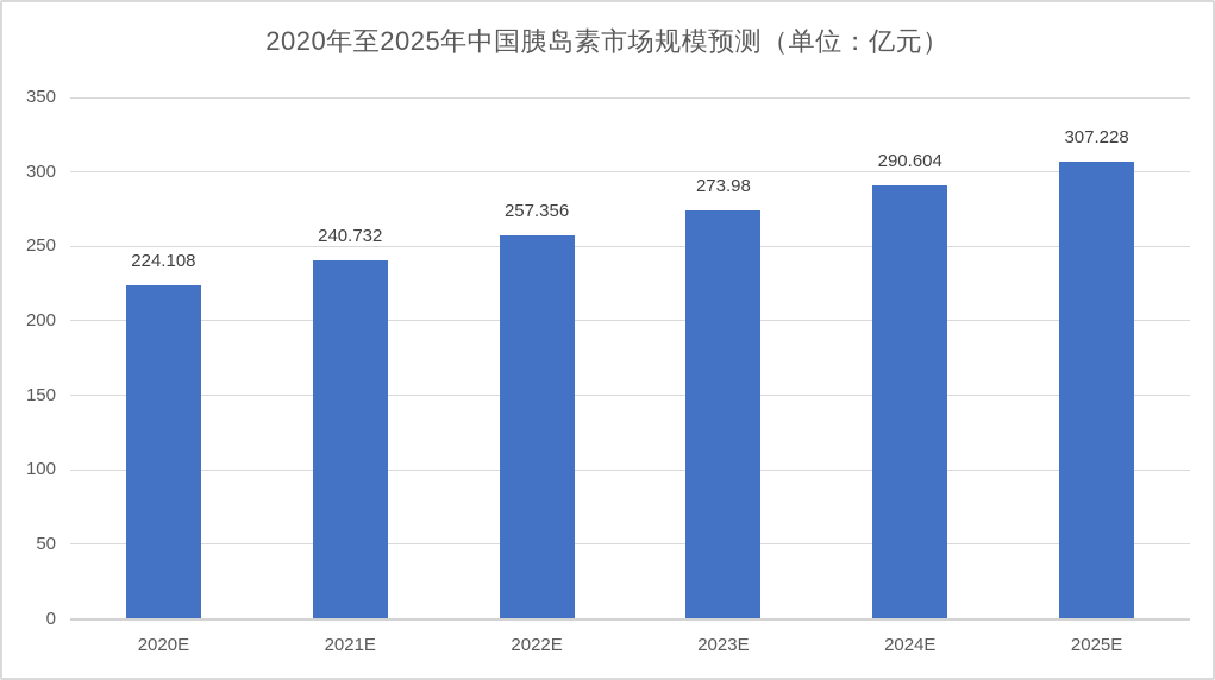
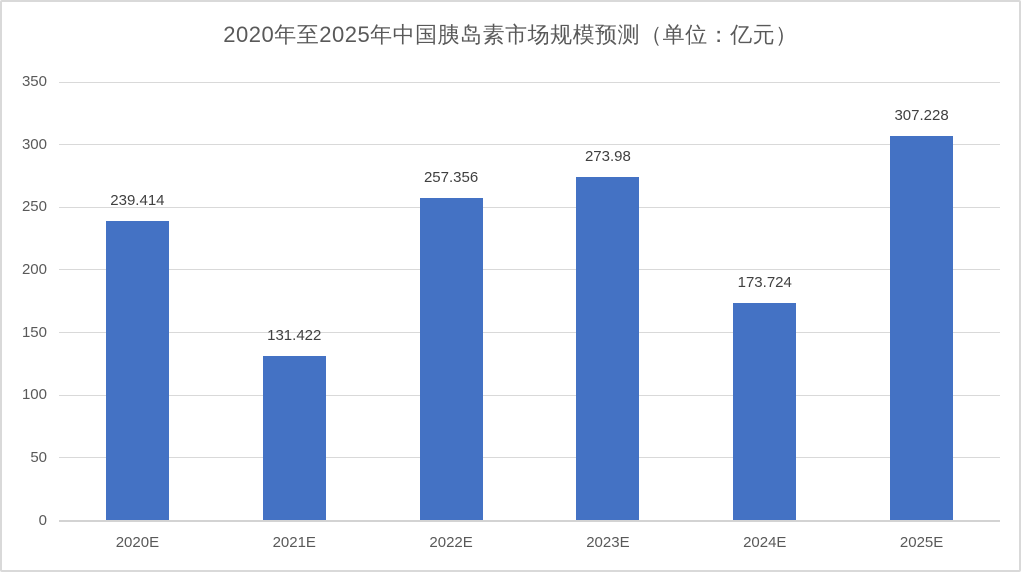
2020E: 224.108 -> 239.414
2021E: 240.732 -> 131.422
2024E: 290.604 -> 173.724
